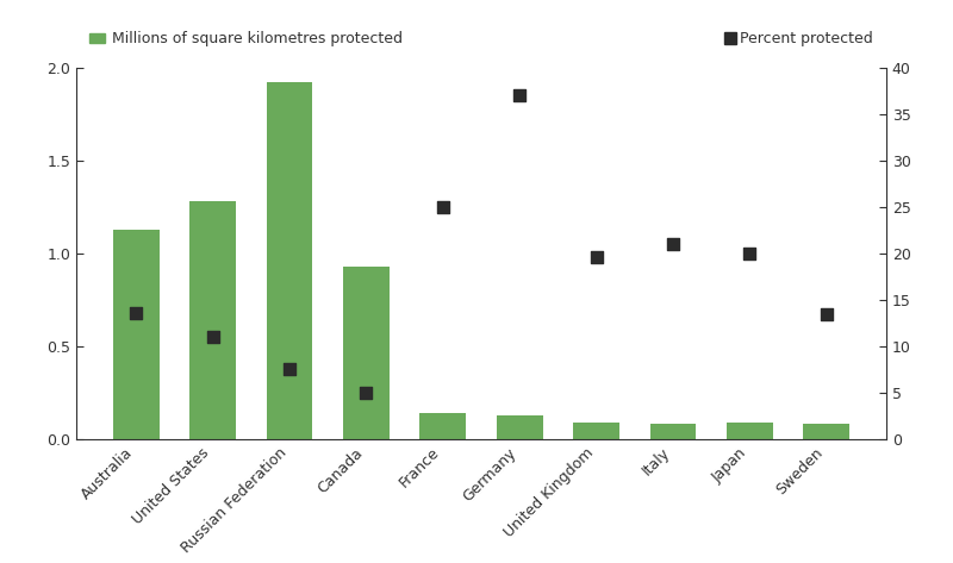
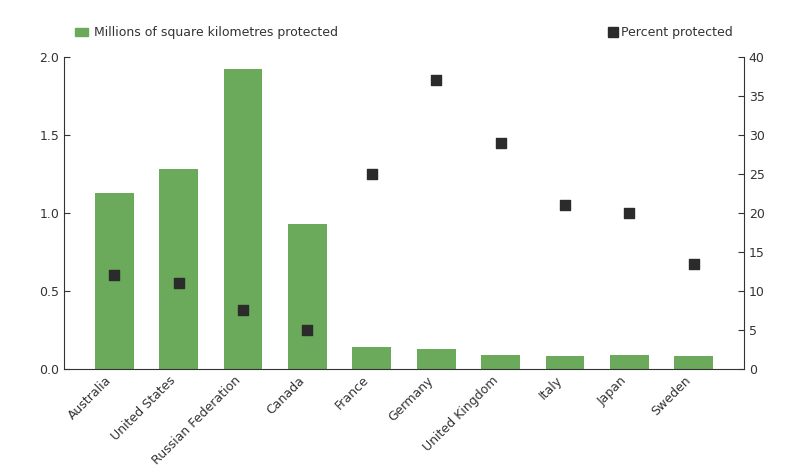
Percent protected/Australia: 13.6 -> 12.0
Percent protected/United Kingdom: 19.6 -> 29.0
